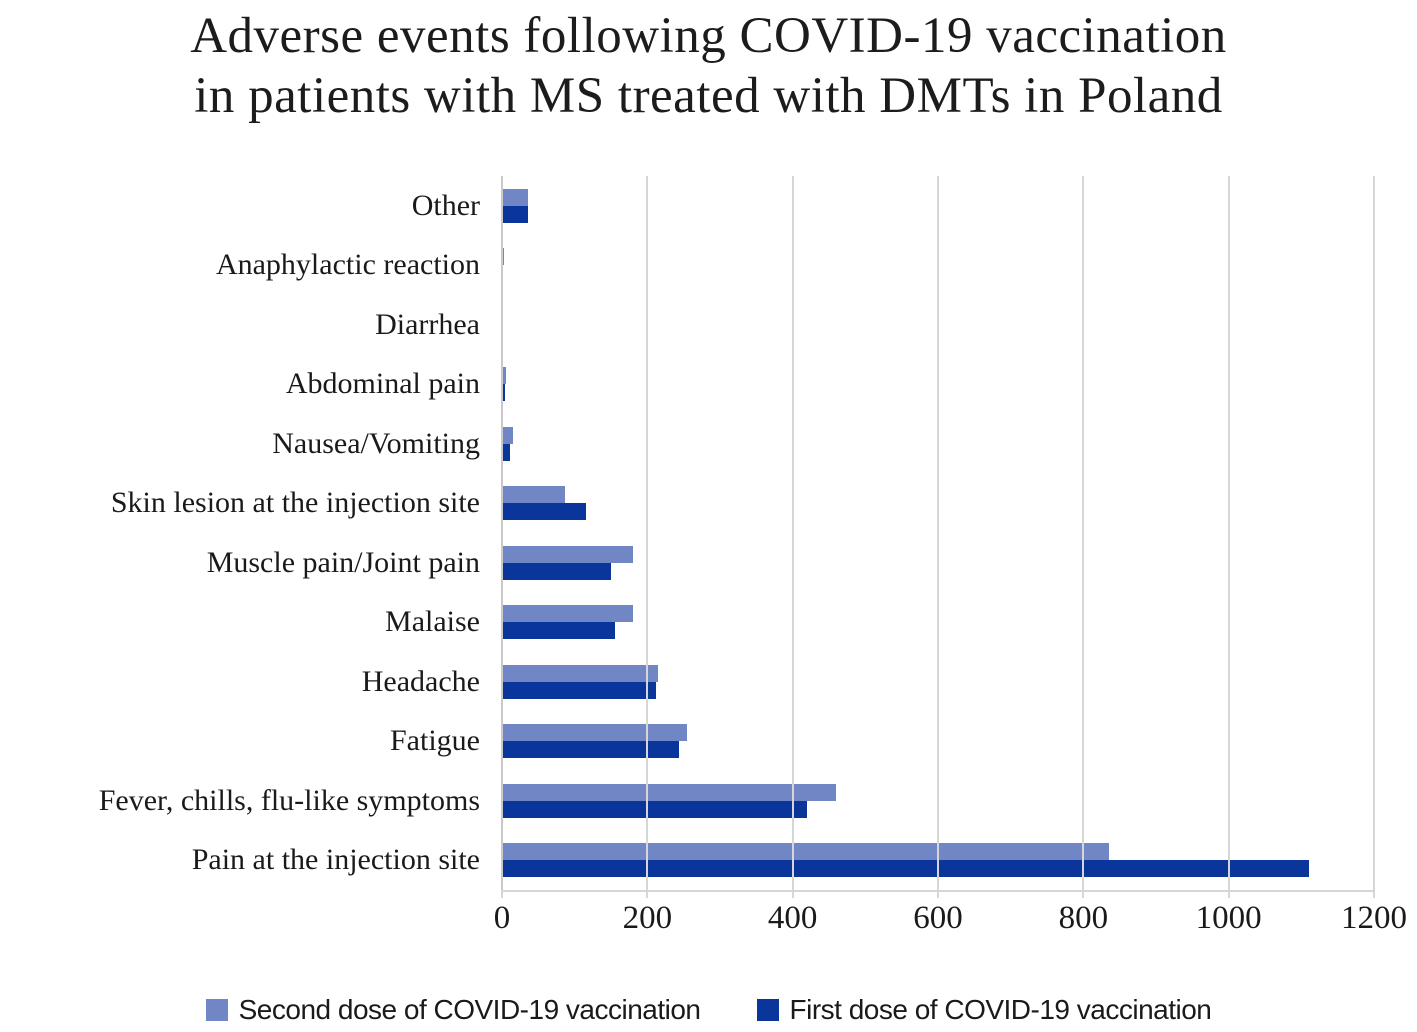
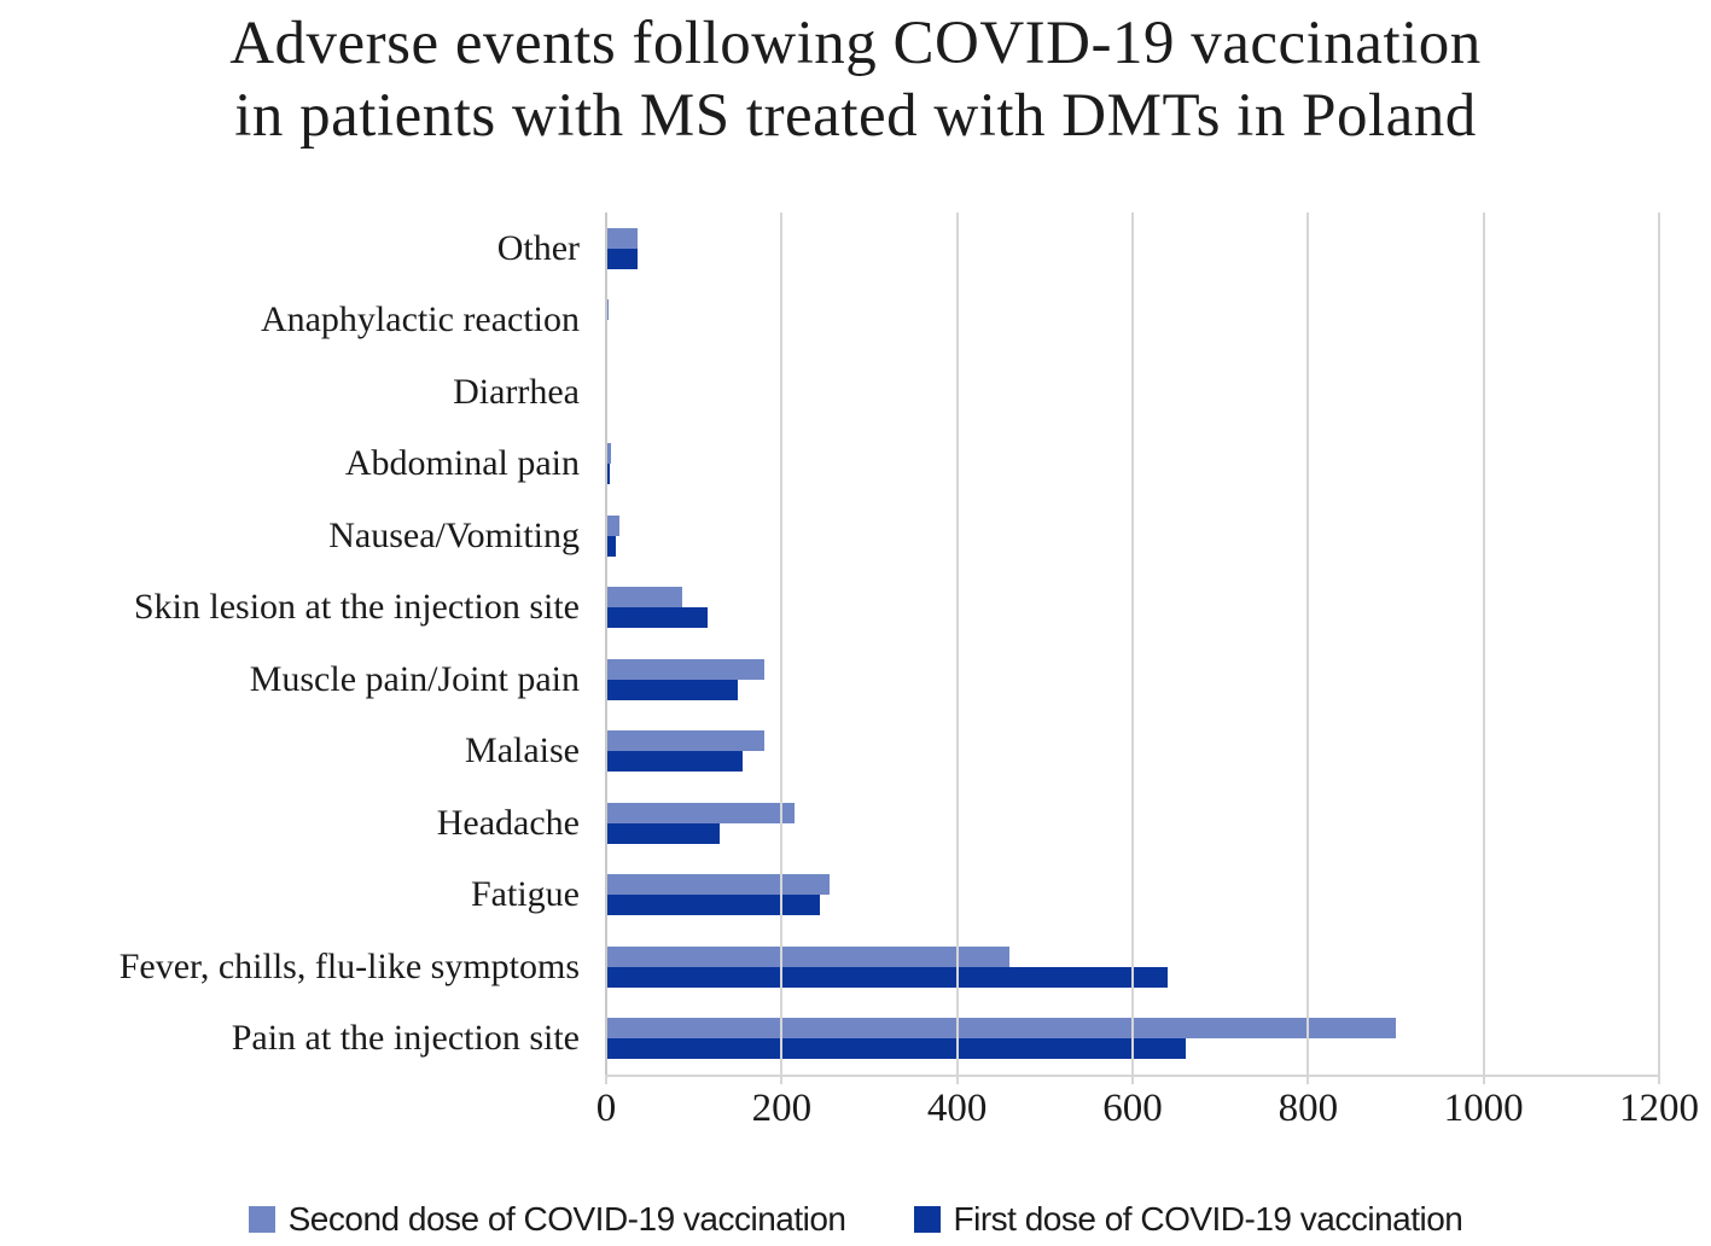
First dose of COVID-19 vaccination/Headache: 210 -> 130
First dose of COVID-19 vaccination/Fever, chills, flu-like symptoms: 420 -> 640
Second dose of COVID-19 vaccination/Pain at the injection site: 840 -> 900
First dose of COVID-19 vaccination/Pain at the injection site: 1110 -> 660
